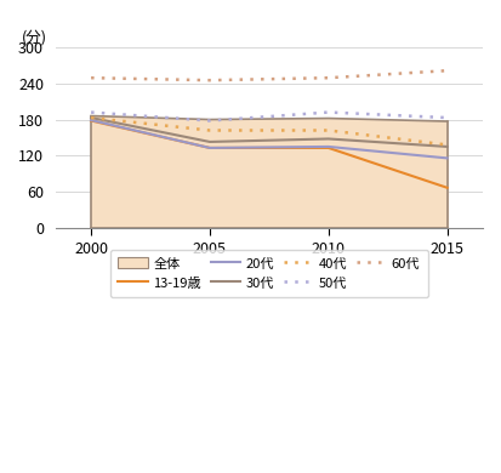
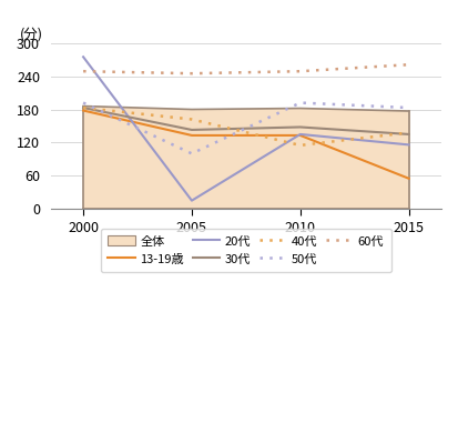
20代/2000: 179 -> 275
20代/2005: 133 -> 15
50代/2005: 178 -> 100
40代/2010: 162 -> 115
13-19歳/2015: 67 -> 55
